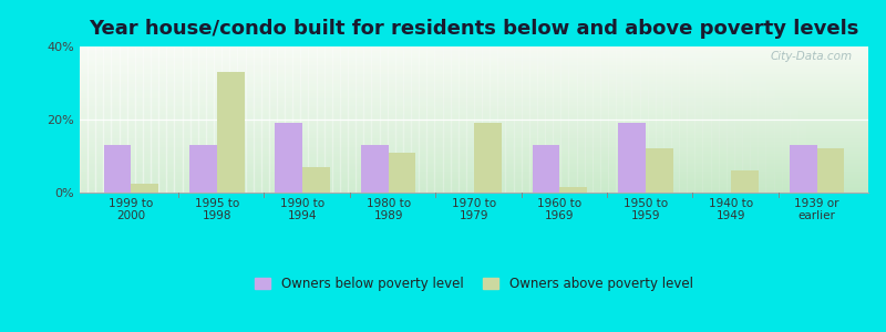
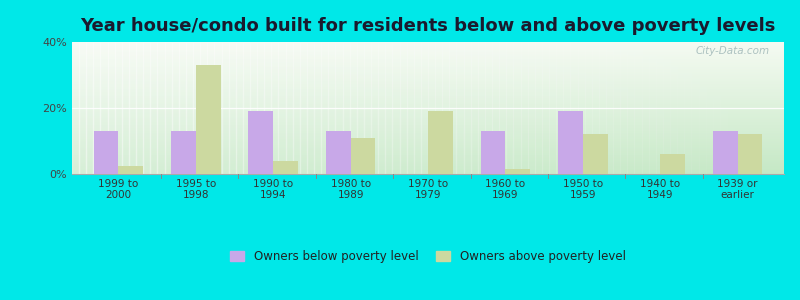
Owners above poverty level/1990 to 1994: 7.0% -> 4.0%
